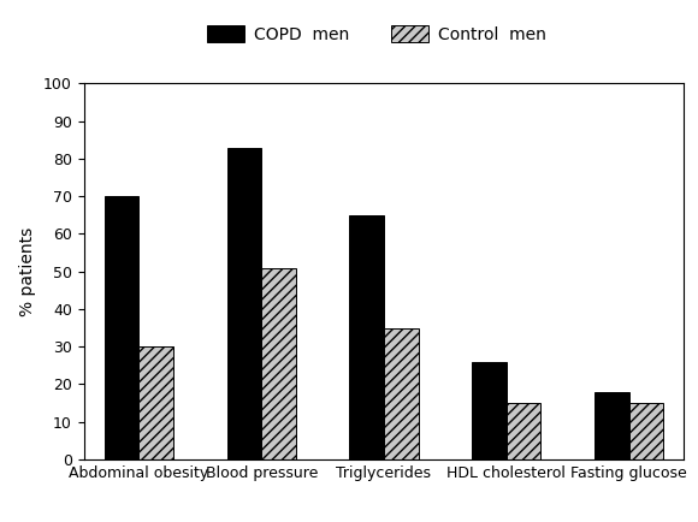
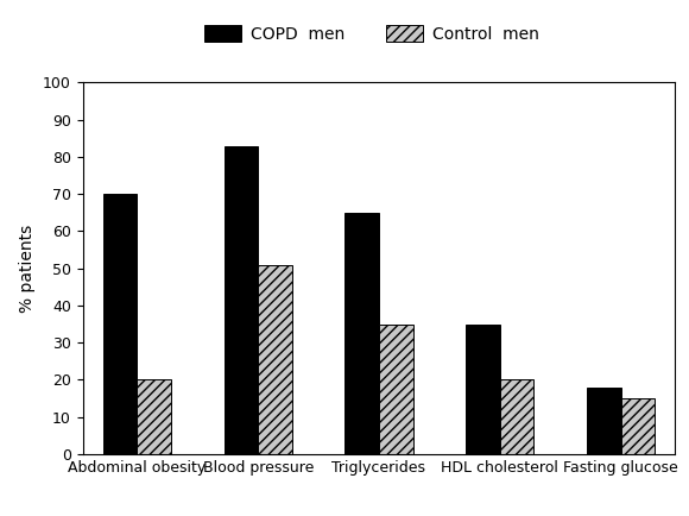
Control men/Abdominal obesity: 30 -> 20
COPD men/HDL cholesterol: 26 -> 35
Control men/HDL cholesterol: 15 -> 20
